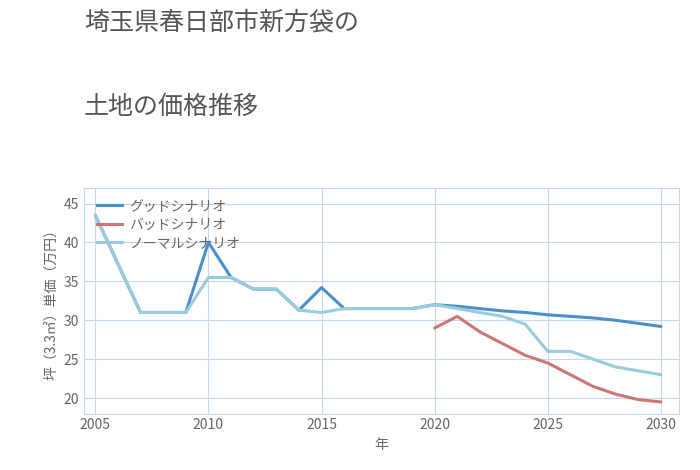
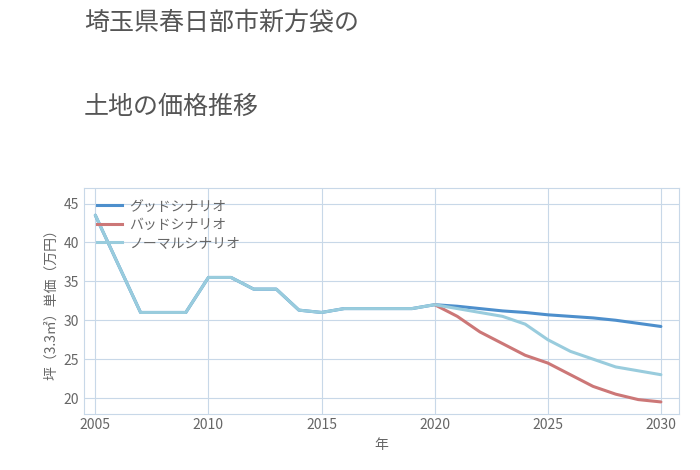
グッドシナリオ/2010: 40.0 -> 35.5
グッドシナリオ/2015: 34.2 -> 31.0
バッドシナリオ/2020: 29.0 -> 32.0
ノーマルシナリオ/2025: 26.0 -> 27.5
